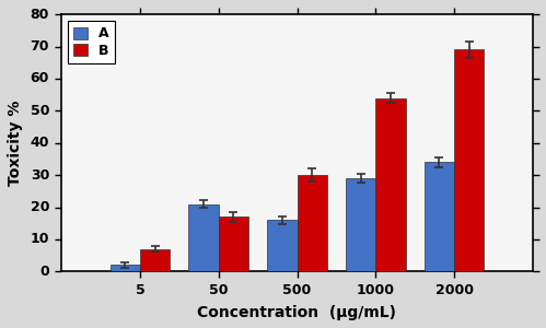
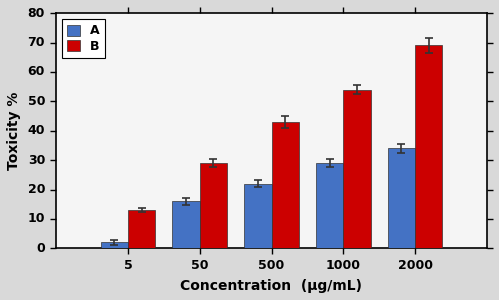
B/5: 7 -> 13
A/50: 21 -> 16
B/50: 17 -> 29
A/500: 16 -> 22
B/500: 30 -> 43
